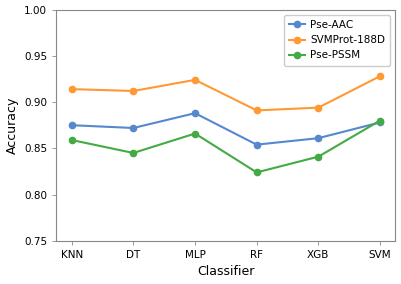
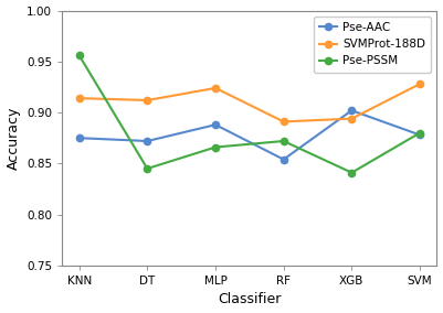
Pse-PSSM/KNN: 0.859 -> 0.956
Pse-PSSM/RF: 0.824 -> 0.872
Pse-AAC/XGB: 0.861 -> 0.902
